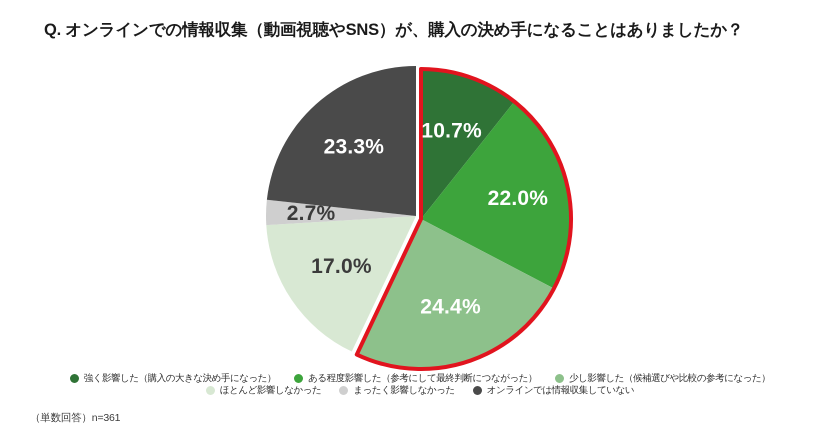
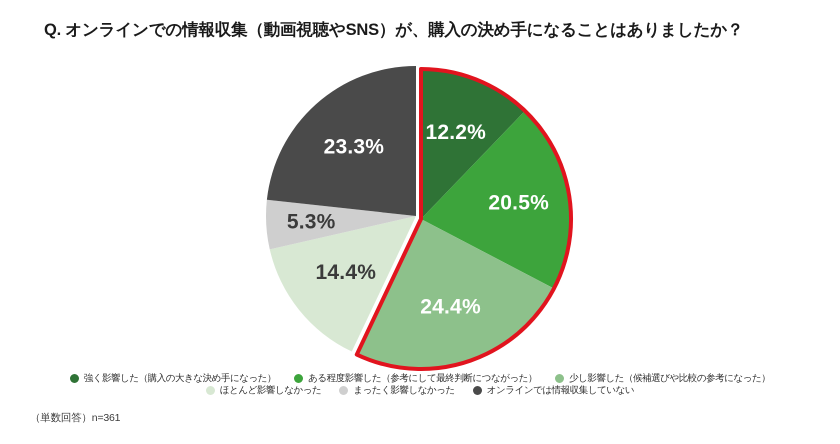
強く影響した（購入の大きな決め手になった）: 10.7% -> 12.2%
ある程度影響した（参考にして最終判断につながった）: 22.0% -> 20.5%
ほとんど影響しなかった: 17.0% -> 14.4%
まったく影響しなかった: 2.7% -> 5.3%
